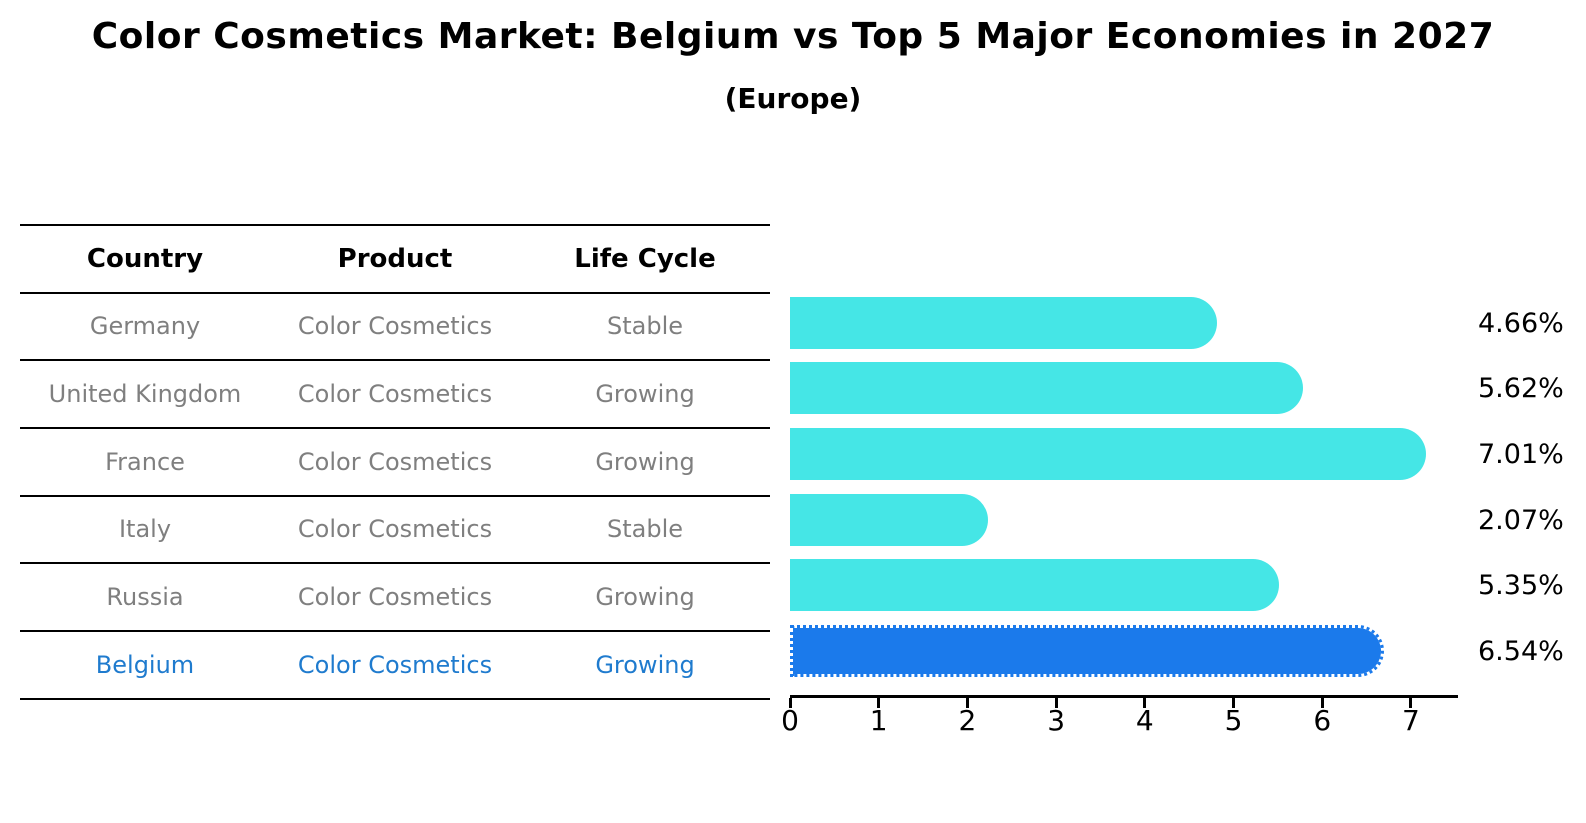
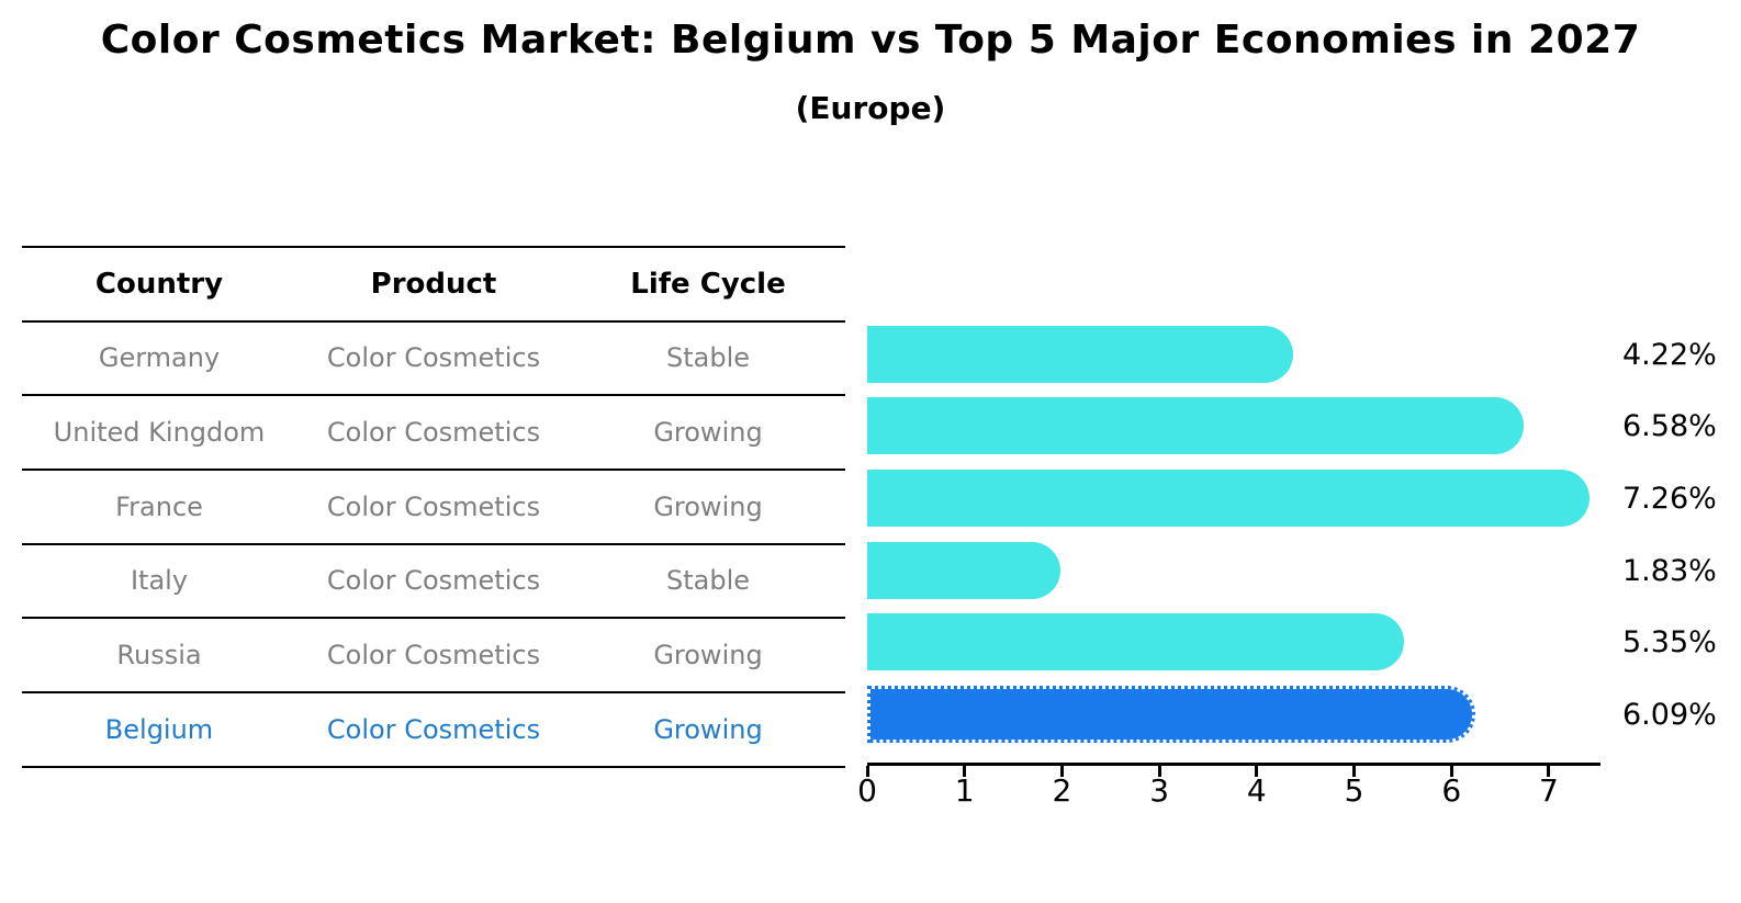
Germany: 4.66% -> 4.22%
United Kingdom: 5.62% -> 6.58%
France: 7.01% -> 7.26%
Italy: 2.07% -> 1.83%
Belgium: 6.54% -> 6.09%
